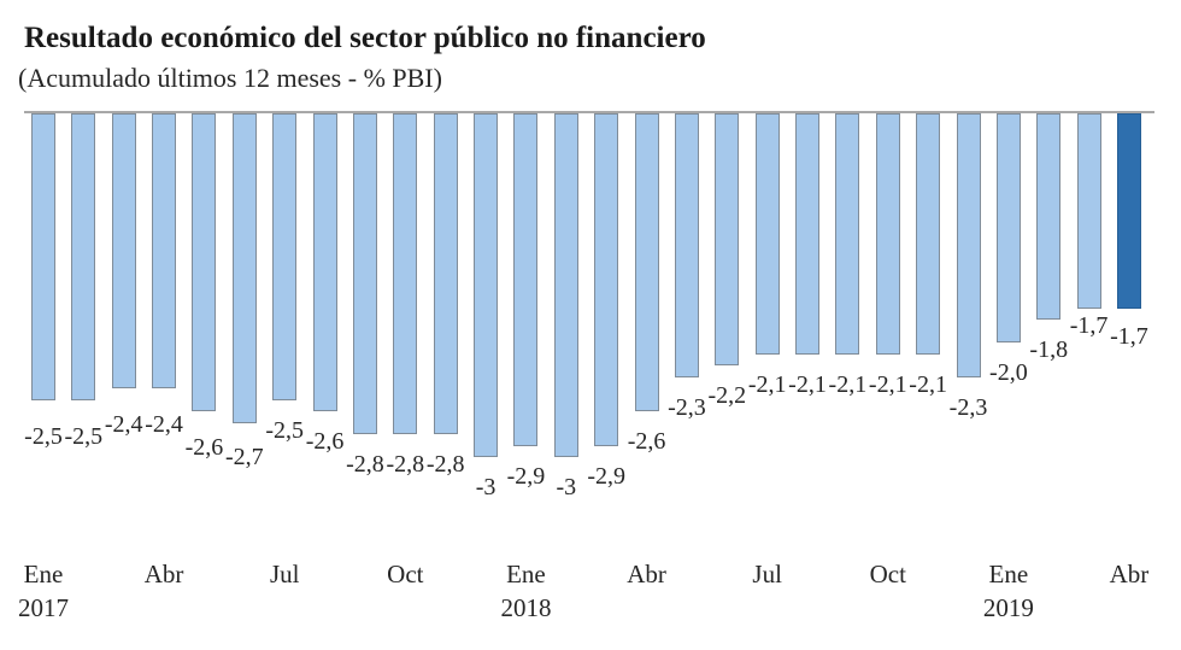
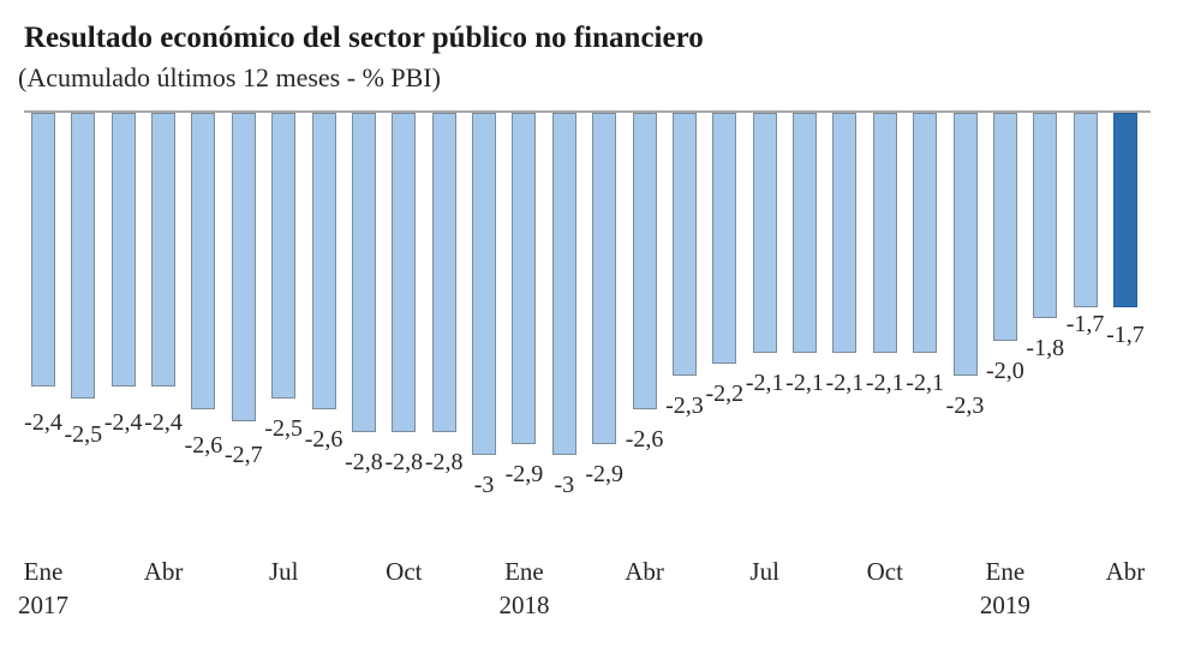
Ene 2017: -2,5 -> -2,4
